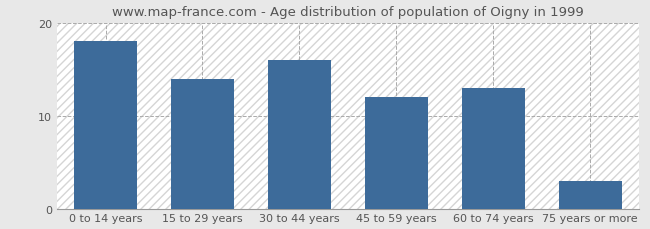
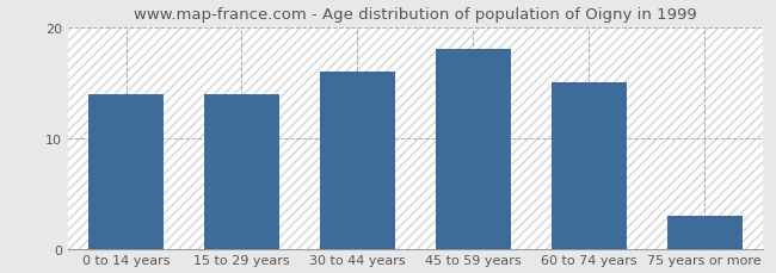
0 to 14 years: 18 -> 14
45 to 59 years: 12 -> 18
60 to 74 years: 13 -> 15
